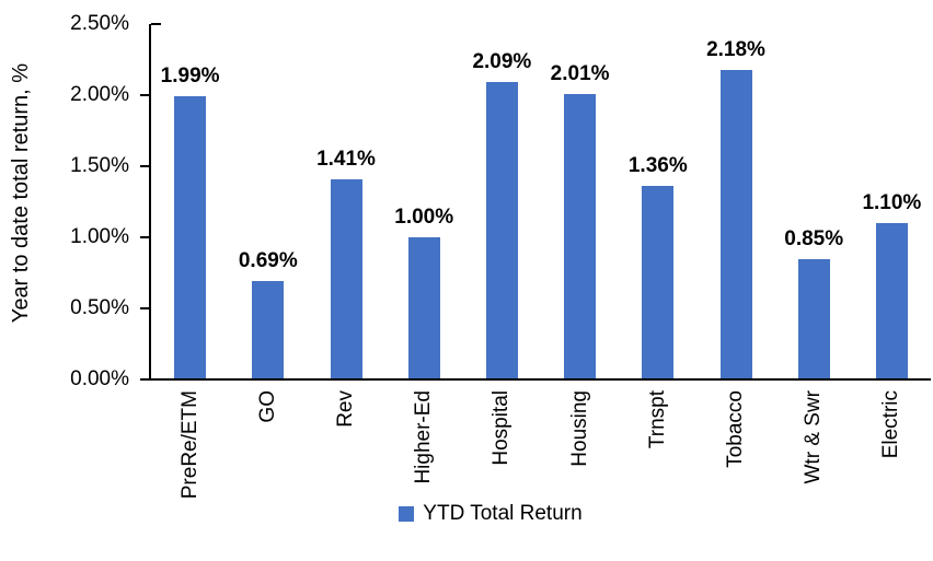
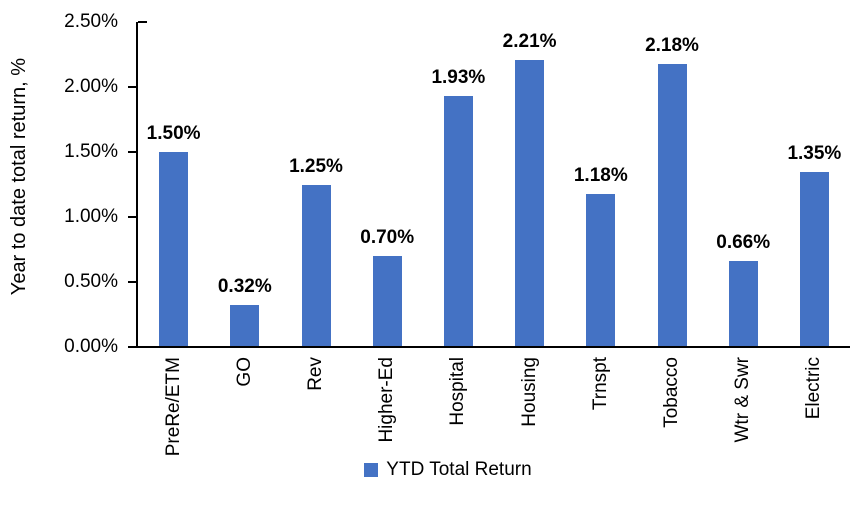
PreRe/ETM: 1.99% -> 1.50%
GO: 0.69% -> 0.32%
Rev: 1.41% -> 1.25%
Higher-Ed: 1.00% -> 0.70%
Hospital: 2.09% -> 1.93%
Housing: 2.01% -> 2.21%
Trnspt: 1.36% -> 1.18%
Wtr & Swr: 0.85% -> 0.66%
Electric: 1.10% -> 1.35%
